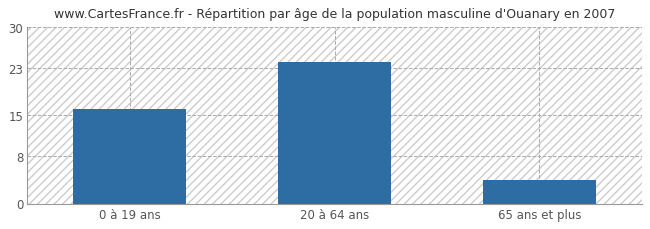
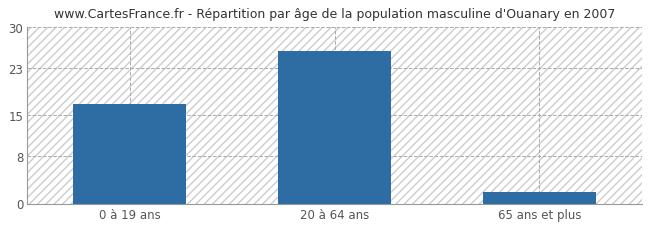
0 à 19 ans: 16 -> 17
20 à 64 ans: 24 -> 26
65 ans et plus: 4 -> 2
